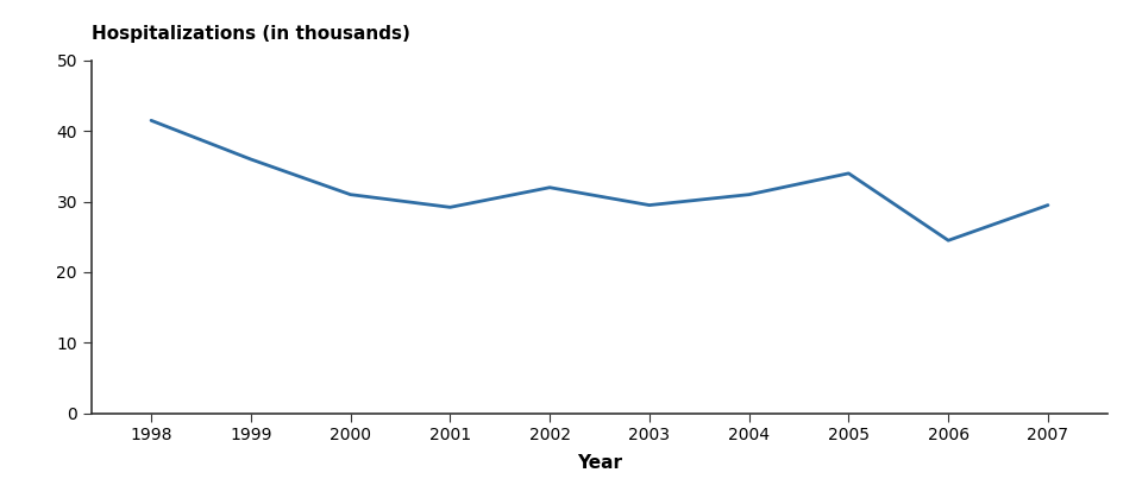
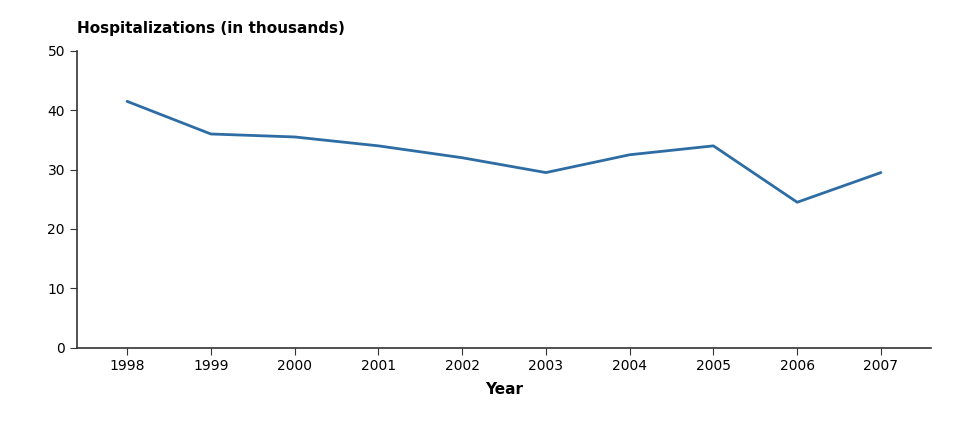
2000: 31.0 -> 35.5
2001: 29.2 -> 34.0
2004: 31.0 -> 32.5
